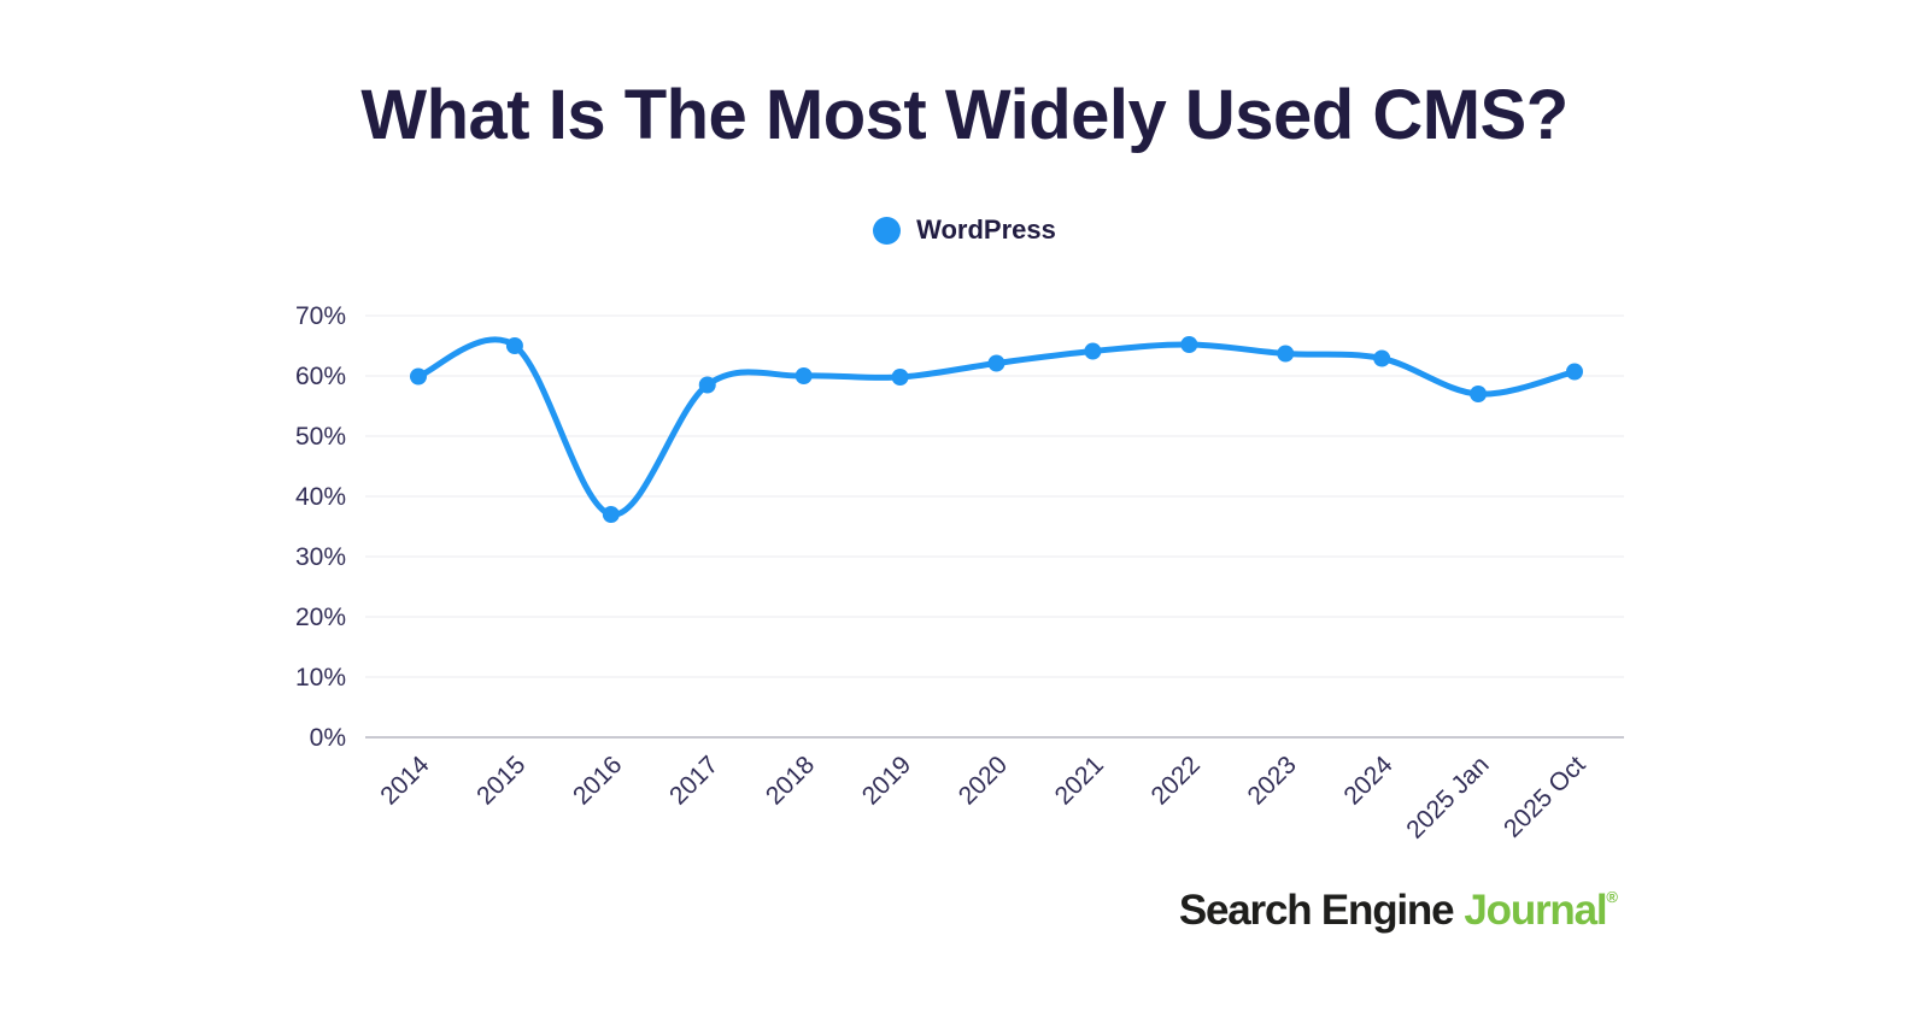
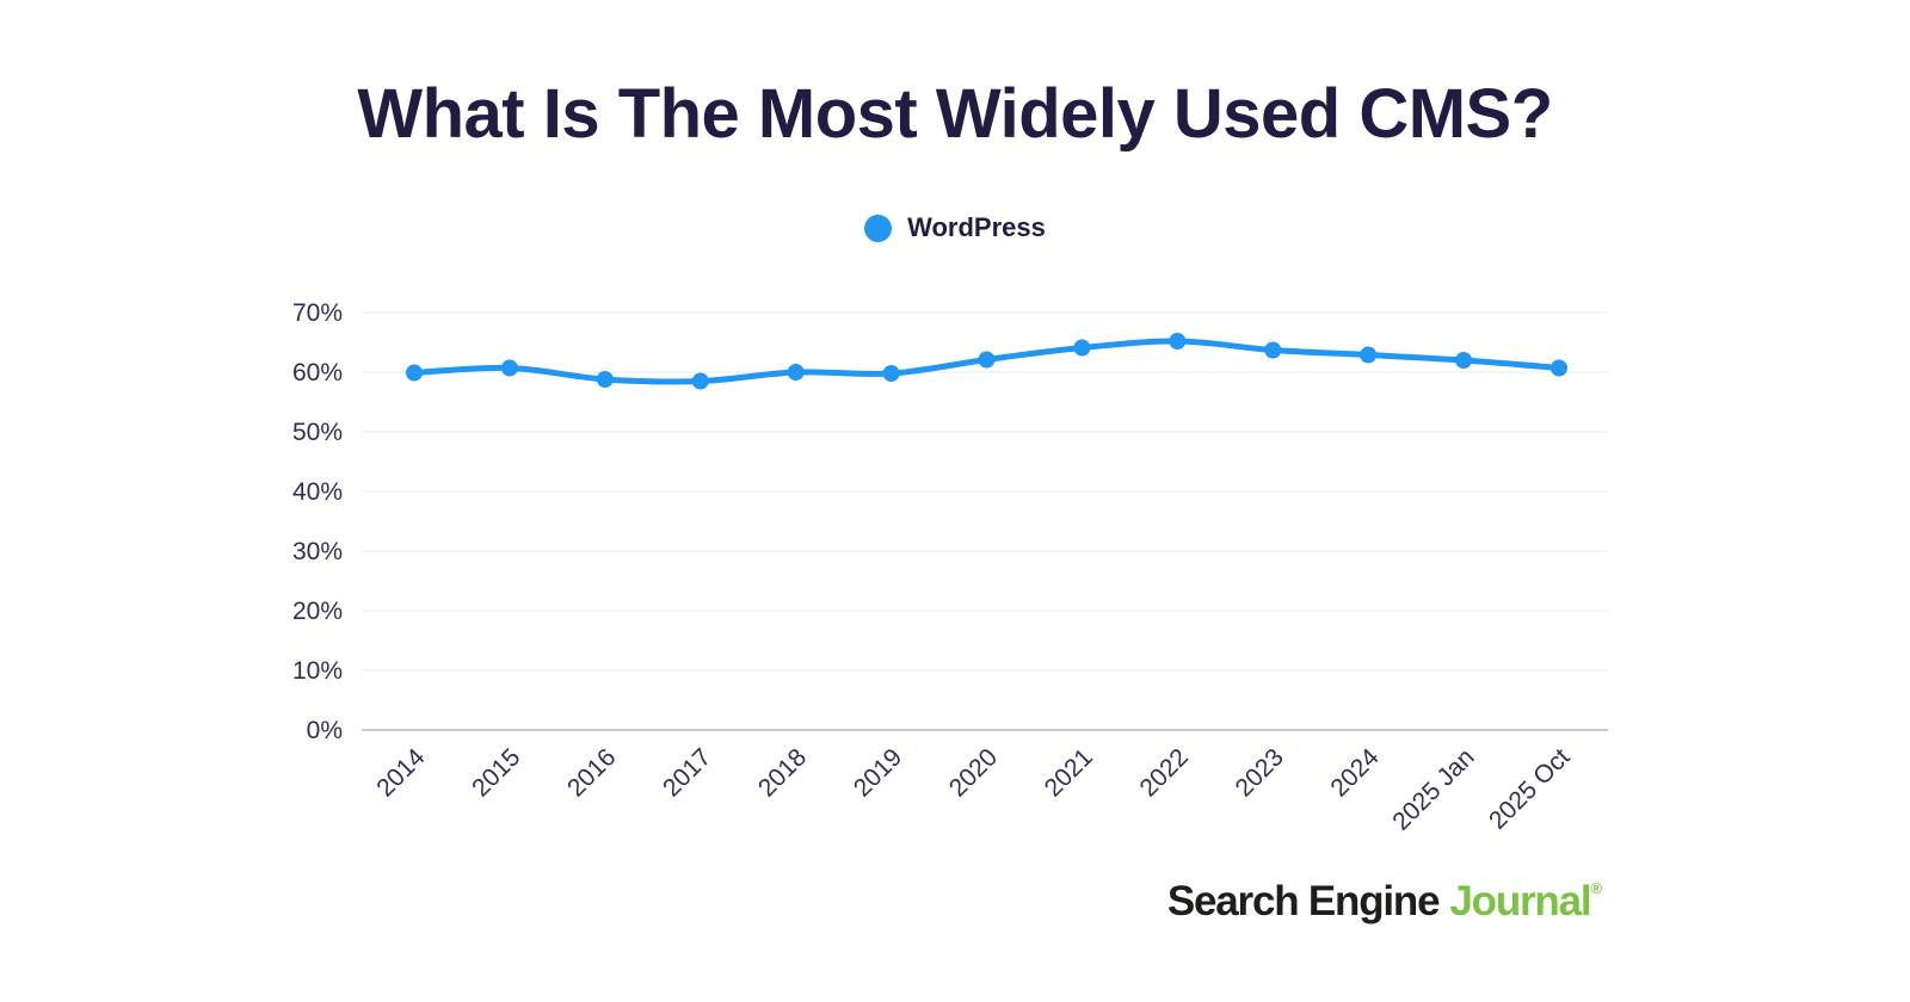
2015: 65% -> 61%
2016: 37% -> 59%
2025 Jan: 57% -> 62%
